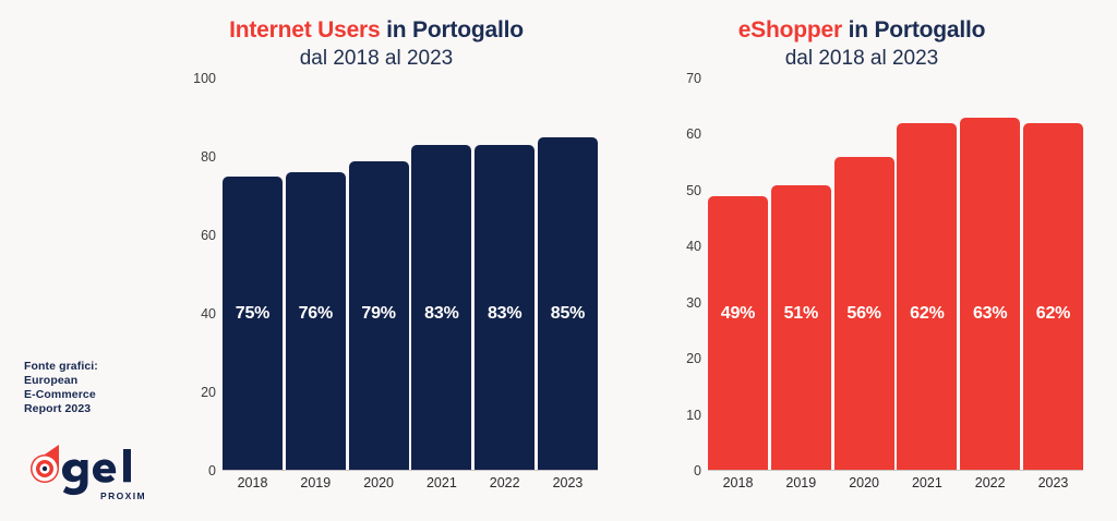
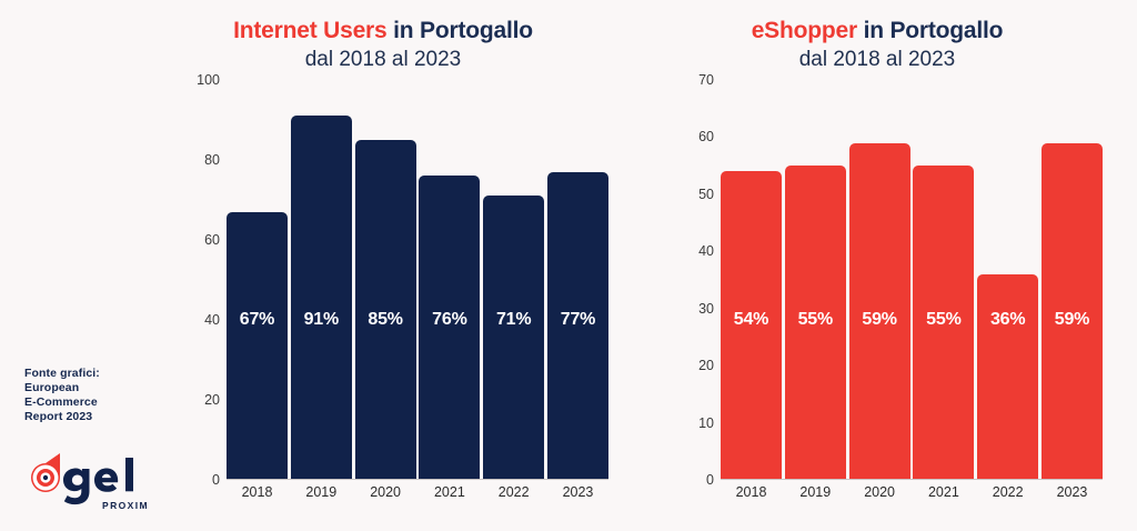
Internet Users in Portogallo/2018: 75% -> 67%
Internet Users in Portogallo/2019: 76% -> 91%
Internet Users in Portogallo/2020: 79% -> 85%
Internet Users in Portogallo/2021: 83% -> 76%
Internet Users in Portogallo/2022: 83% -> 71%
Internet Users in Portogallo/2023: 85% -> 77%
eShopper in Portogallo/2018: 49% -> 54%
eShopper in Portogallo/2019: 51% -> 55%
eShopper in Portogallo/2020: 56% -> 59%
eShopper in Portogallo/2021: 62% -> 55%
eShopper in Portogallo/2022: 63% -> 36%
eShopper in Portogallo/2023: 62% -> 59%
